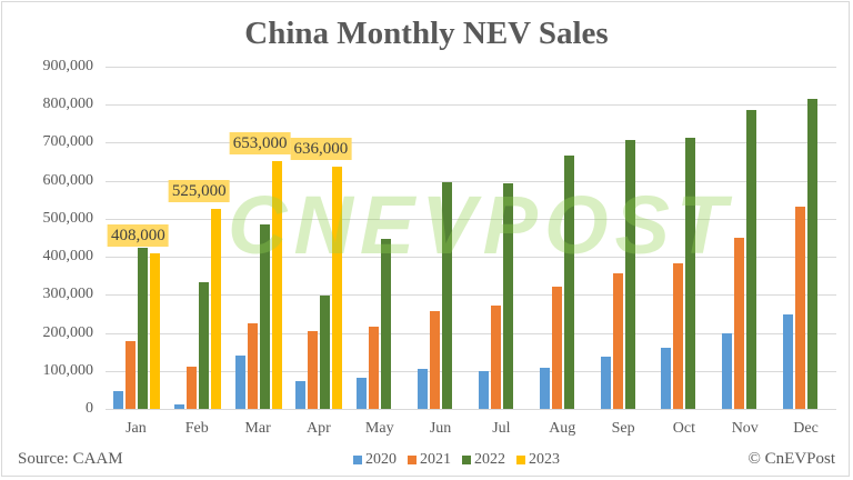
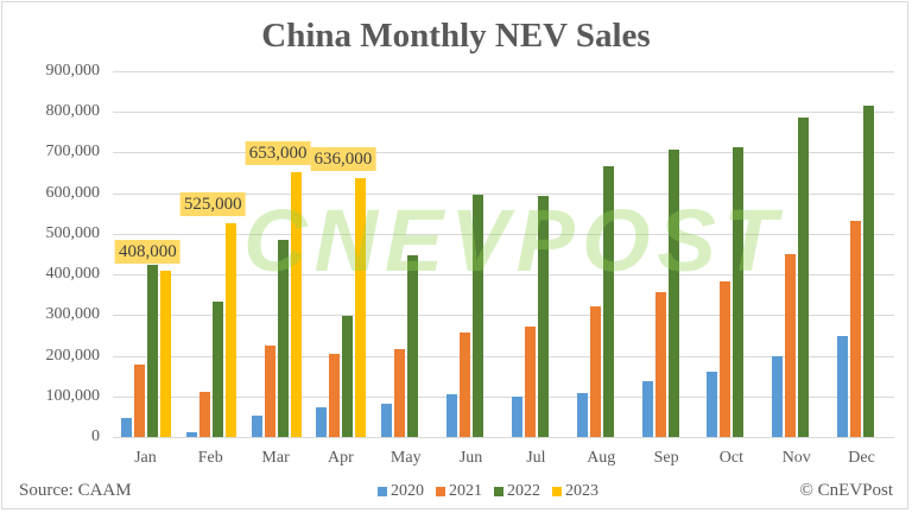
2020/Mar: 140000 -> 50000
